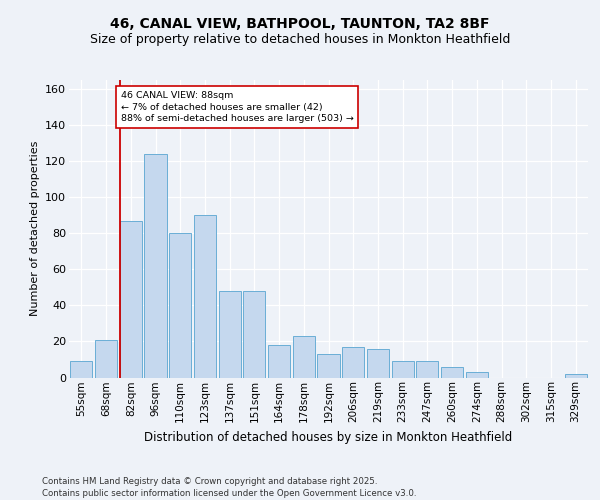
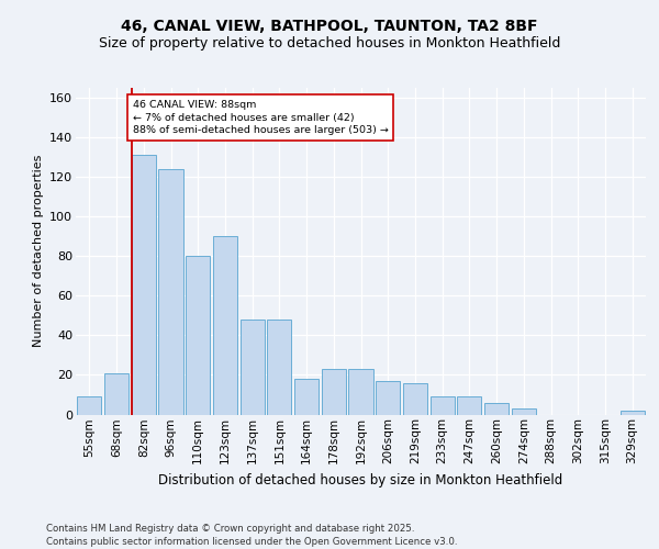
82sqm: 87 -> 131
192sqm: 13 -> 23
